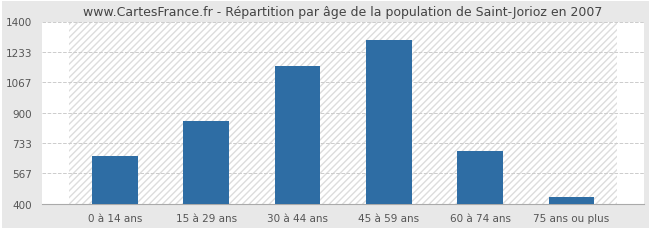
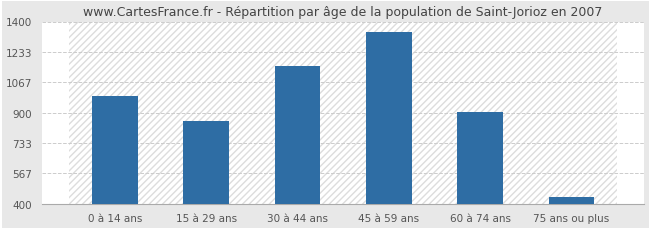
0 à 14 ans: 660 -> 990
45 à 59 ans: 1300 -> 1340
60 à 74 ans: 690 -> 900
